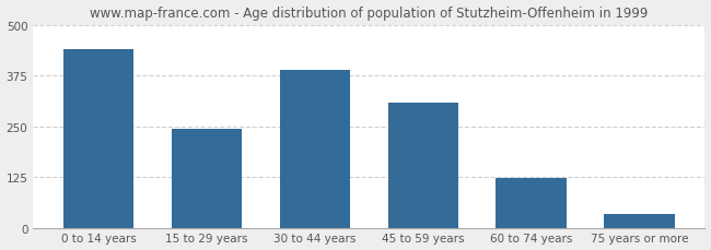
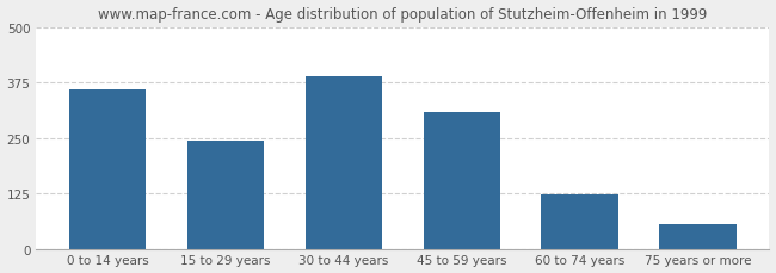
0 to 14 years: 440 -> 360
75 years or more: 35 -> 55
